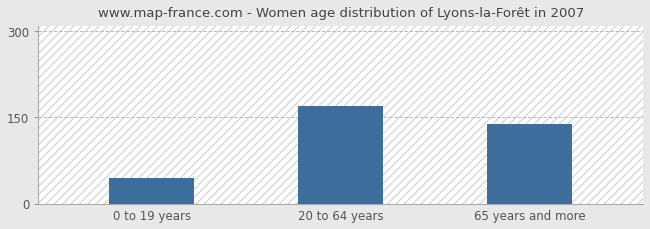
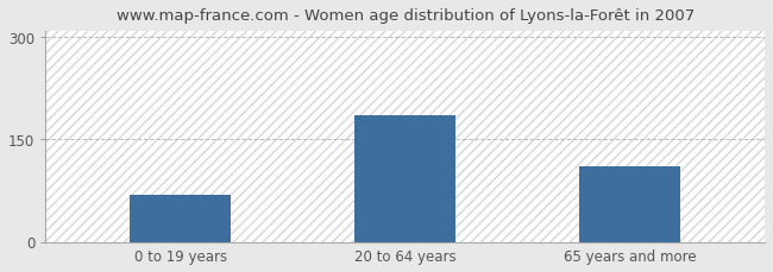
0 to 19 years: 45 -> 68
20 to 64 years: 170 -> 186
65 years and more: 138 -> 110
